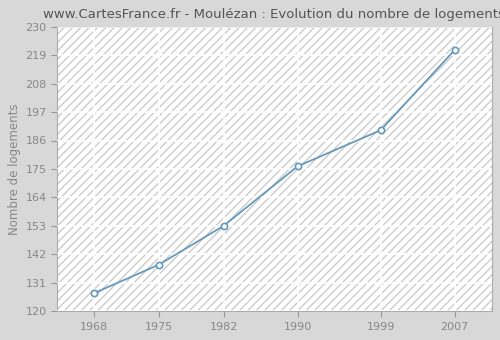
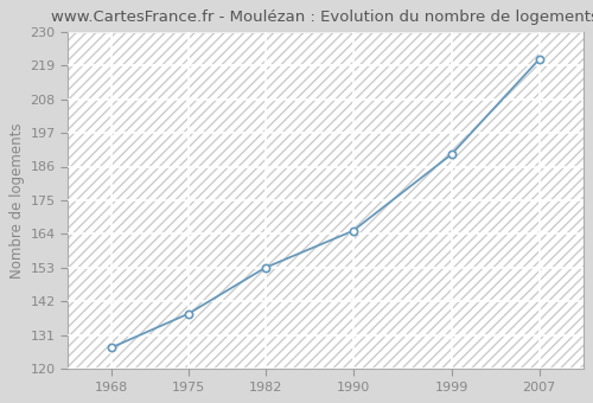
1990: 176 -> 165
